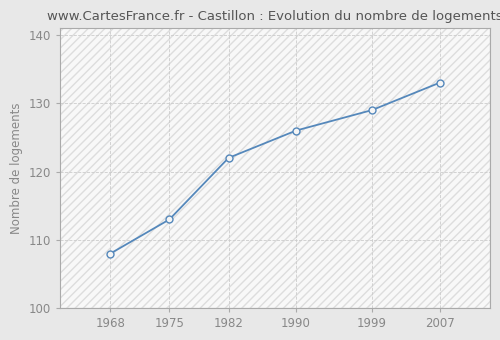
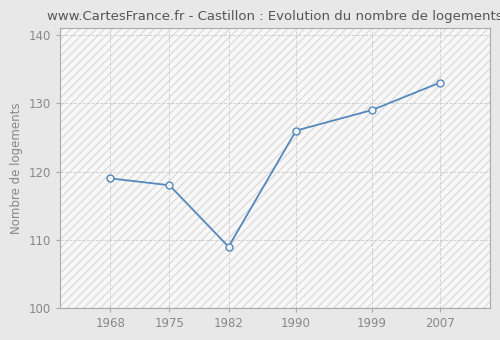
1968: 108 -> 119
1975: 113 -> 118
1982: 122 -> 109
